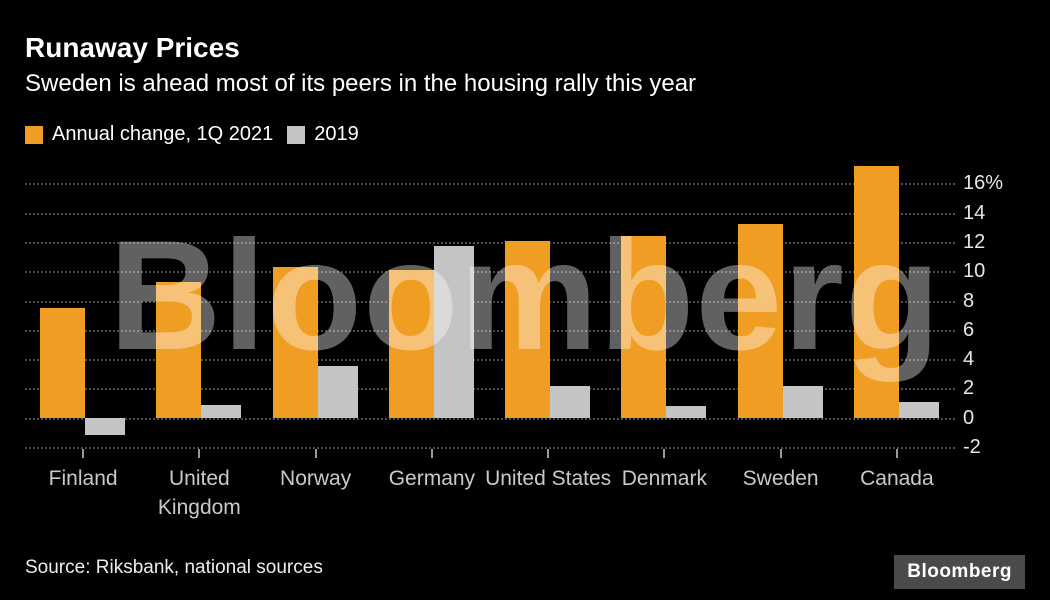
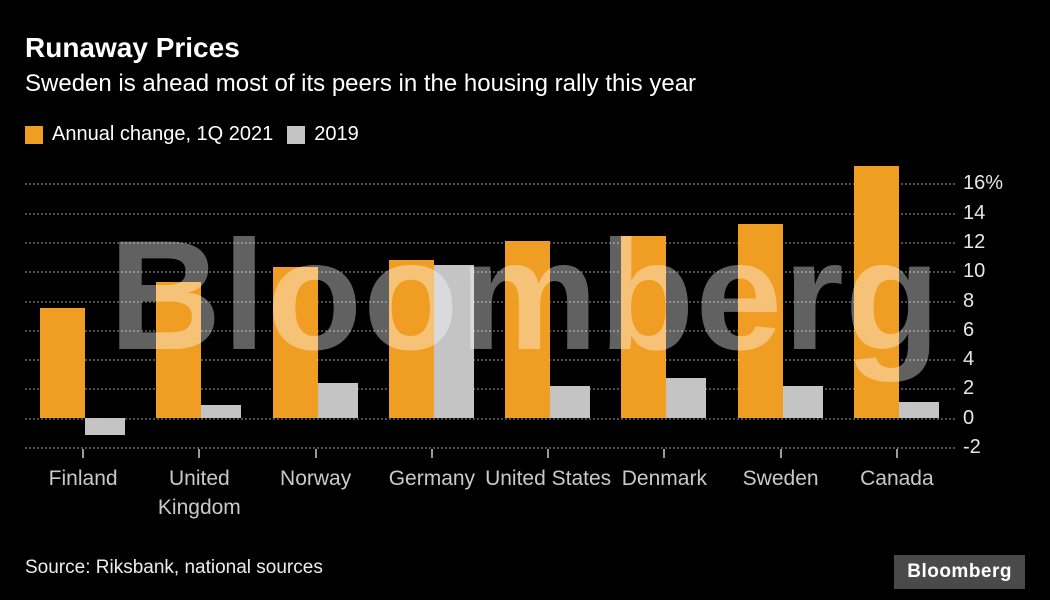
2019/Norway: 3.5% -> 2.4%
Annual change, 1Q 2021/Germany: 10.1% -> 10.8%
2019/Germany: 11.7% -> 10.4%
2019/Denmark: 0.8% -> 2.7%
